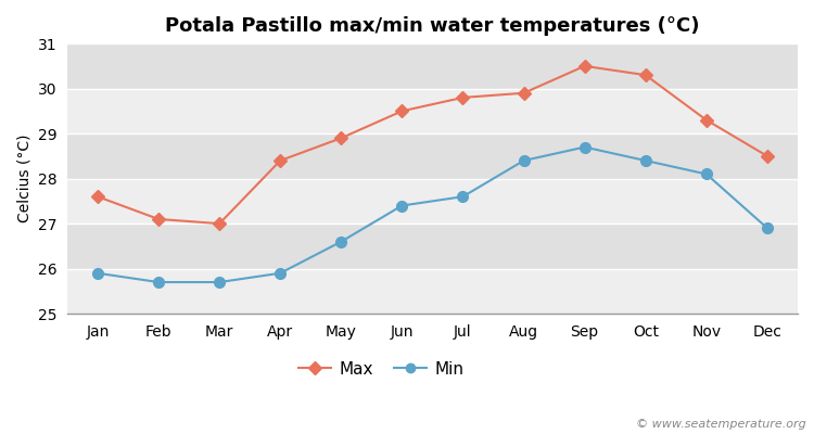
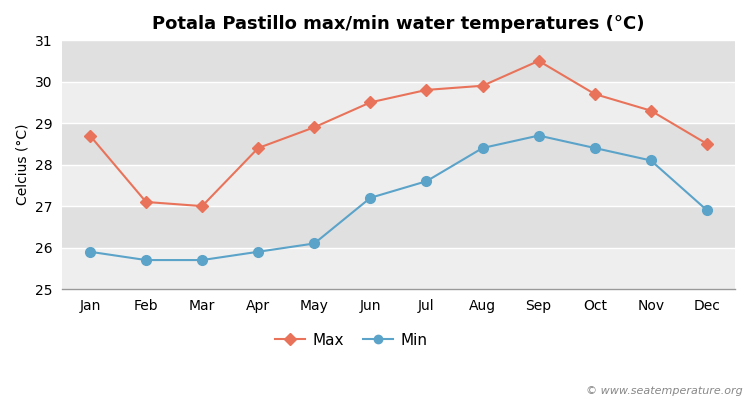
Max/Jan: 27.6 -> 28.7
Min/May: 26.6 -> 26.1
Min/Jun: 27.4 -> 27.2
Max/Oct: 30.3 -> 29.7
